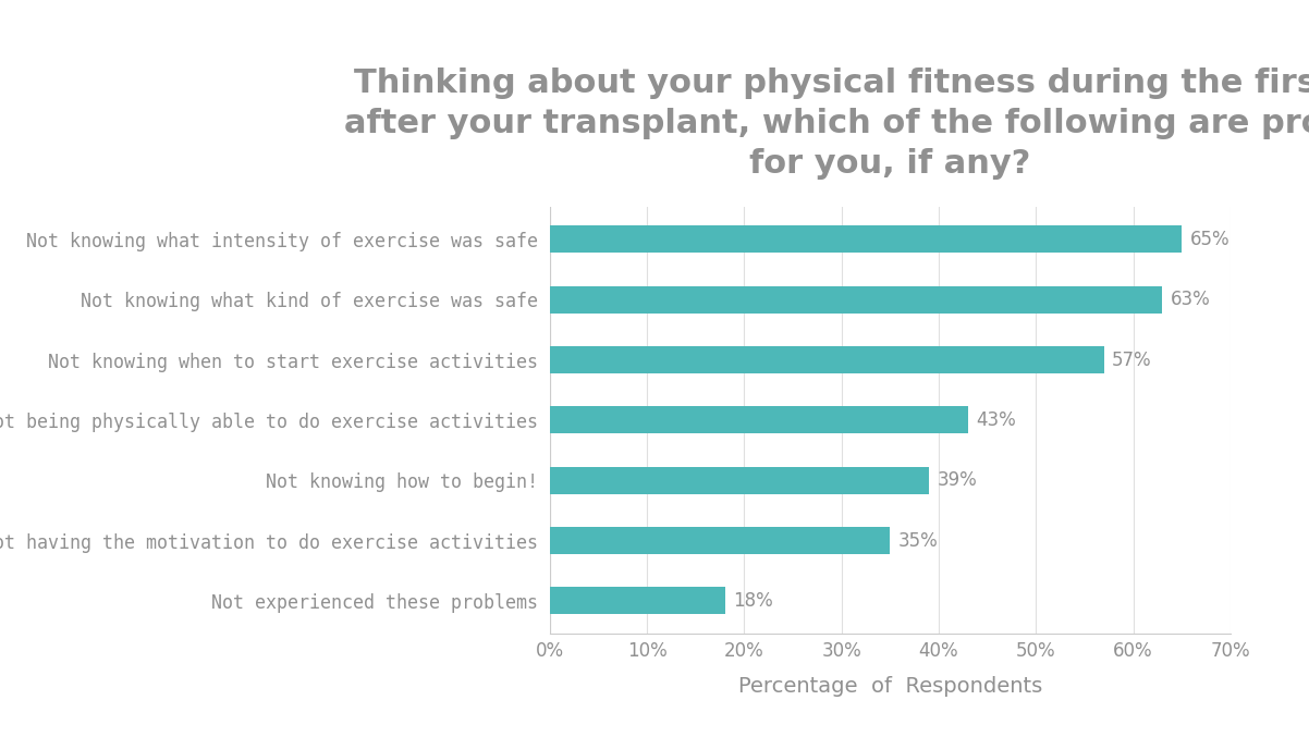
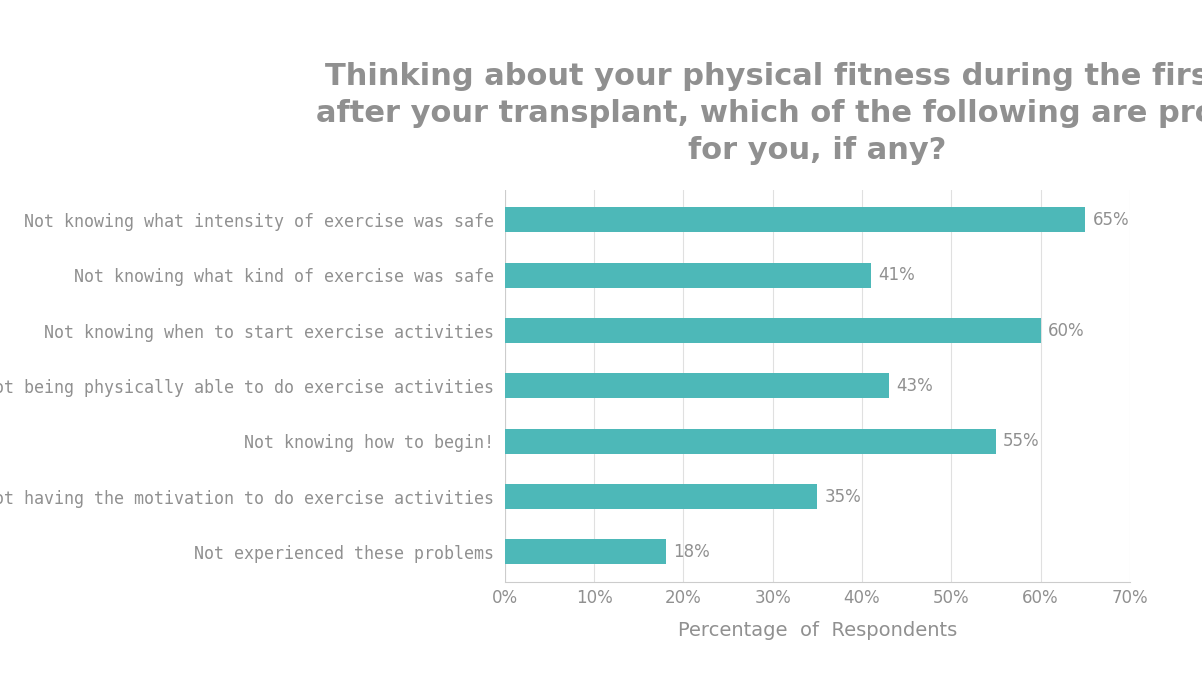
Not knowing what kind of exercise was safe: 63% -> 41%
Not knowing when to start exercise activities: 57% -> 60%
Not knowing how to begin!: 39% -> 55%
